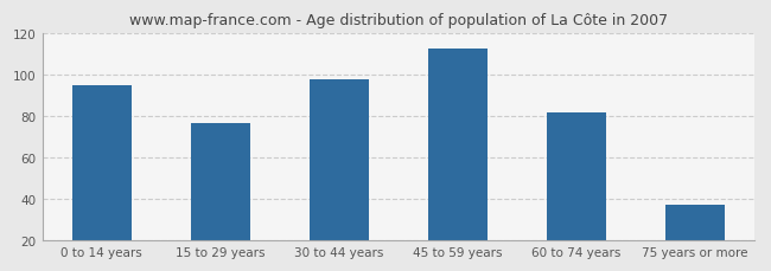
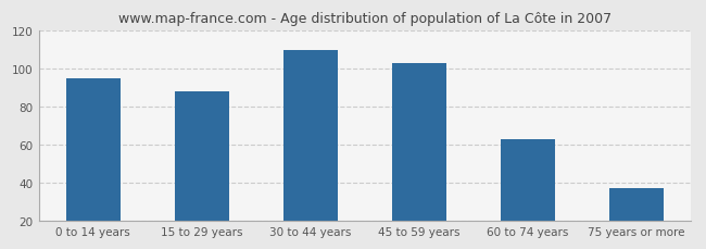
15 to 29 years: 77 -> 88
30 to 44 years: 98 -> 110
45 to 59 years: 113 -> 103
60 to 74 years: 82 -> 63
